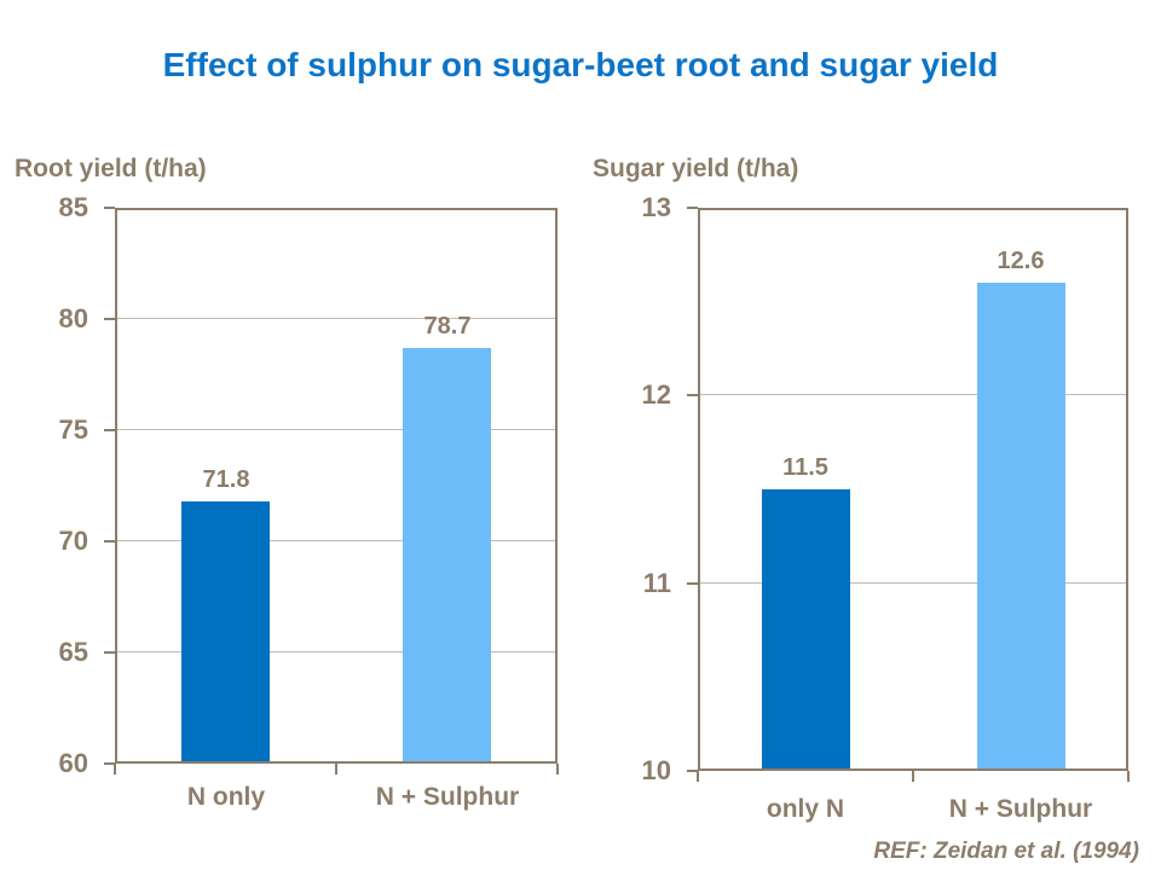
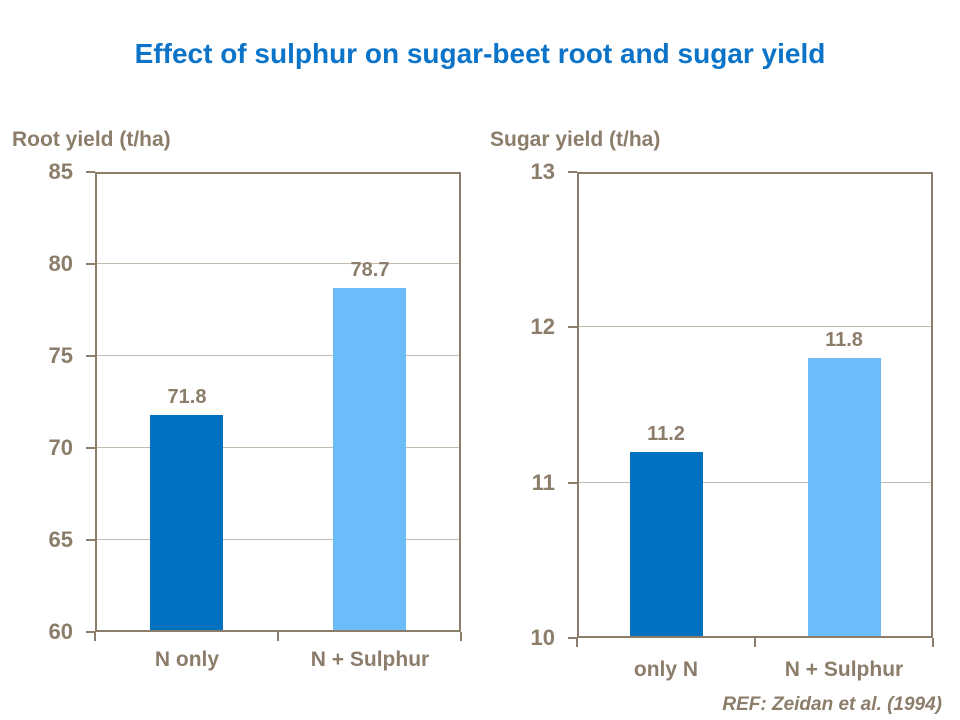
Sugar yield (t/ha)/only N: 11.5 -> 11.2
Sugar yield (t/ha)/N + Sulphur: 12.6 -> 11.8
